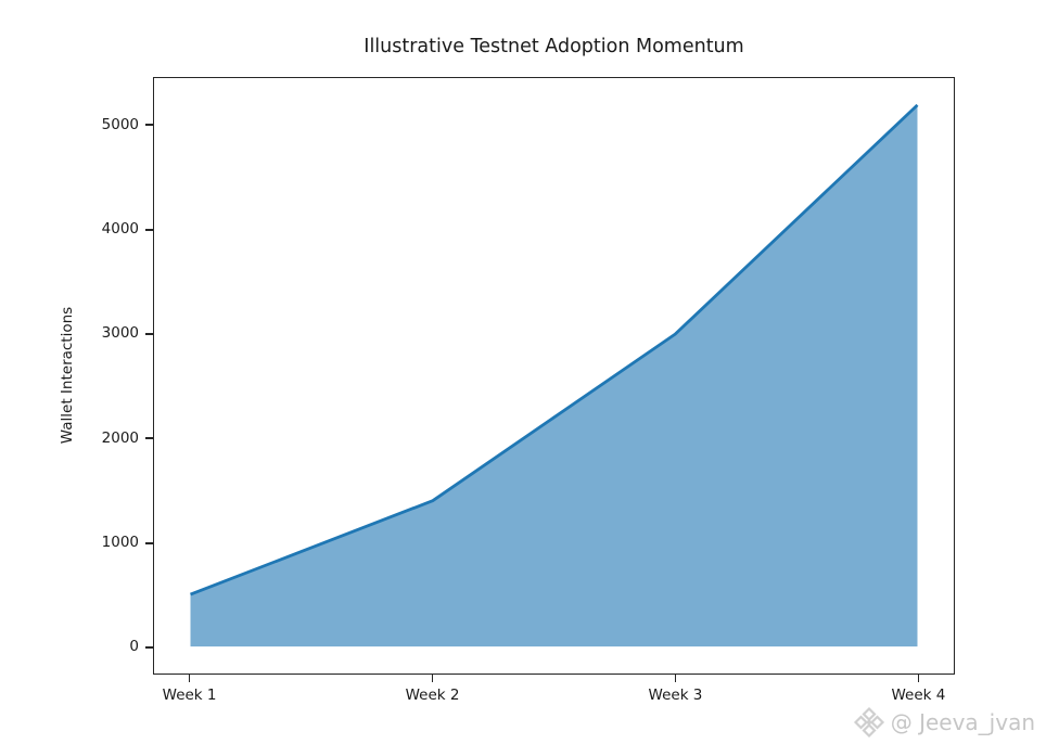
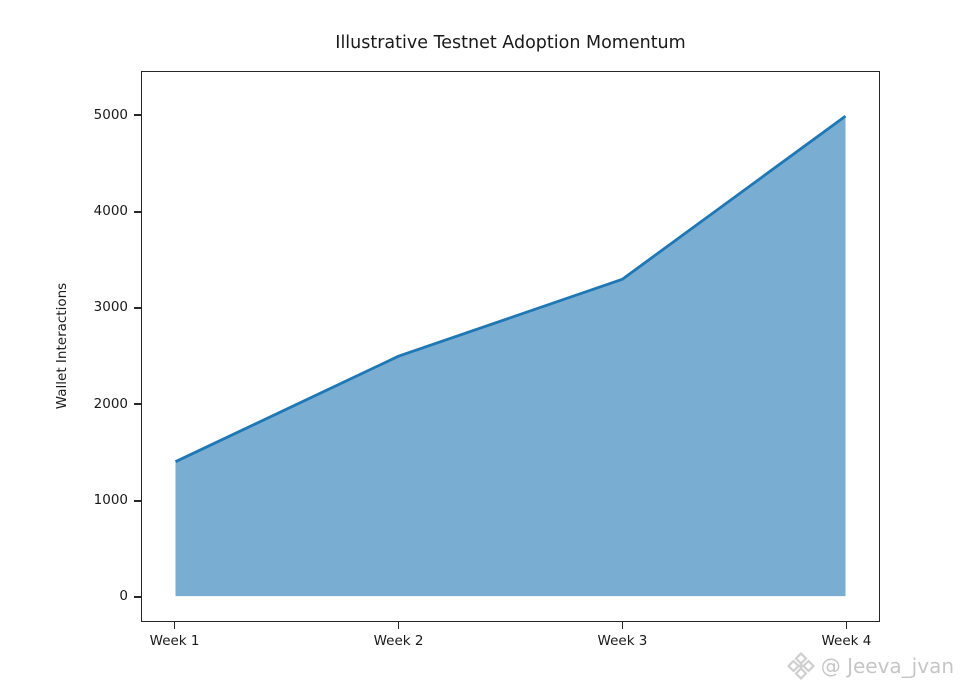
Week 1: 500 -> 1400
Week 2: 1400 -> 2500
Week 3: 3000 -> 3300
Week 4: 5200 -> 5000
